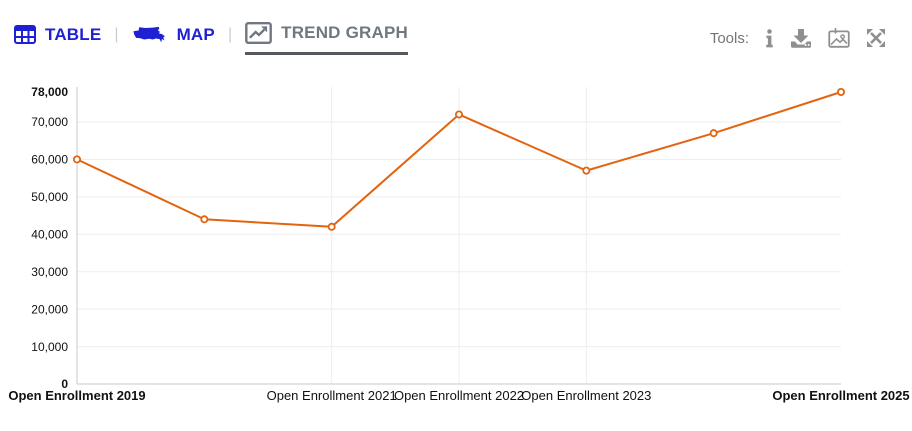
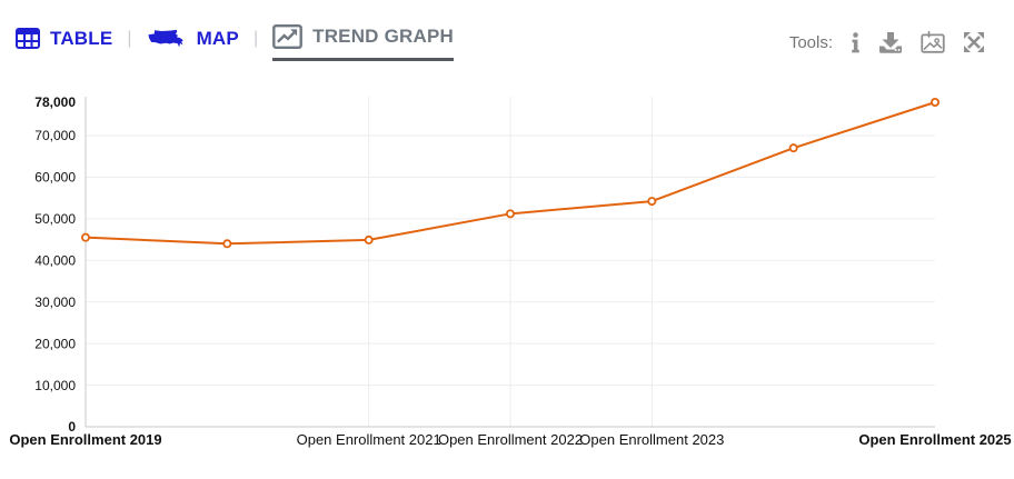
Open Enrollment 2019: 60000 -> 46000
Open Enrollment 2021: 42000 -> 45000
Open Enrollment 2022: 72000 -> 51000
Open Enrollment 2023: 57000 -> 54000
